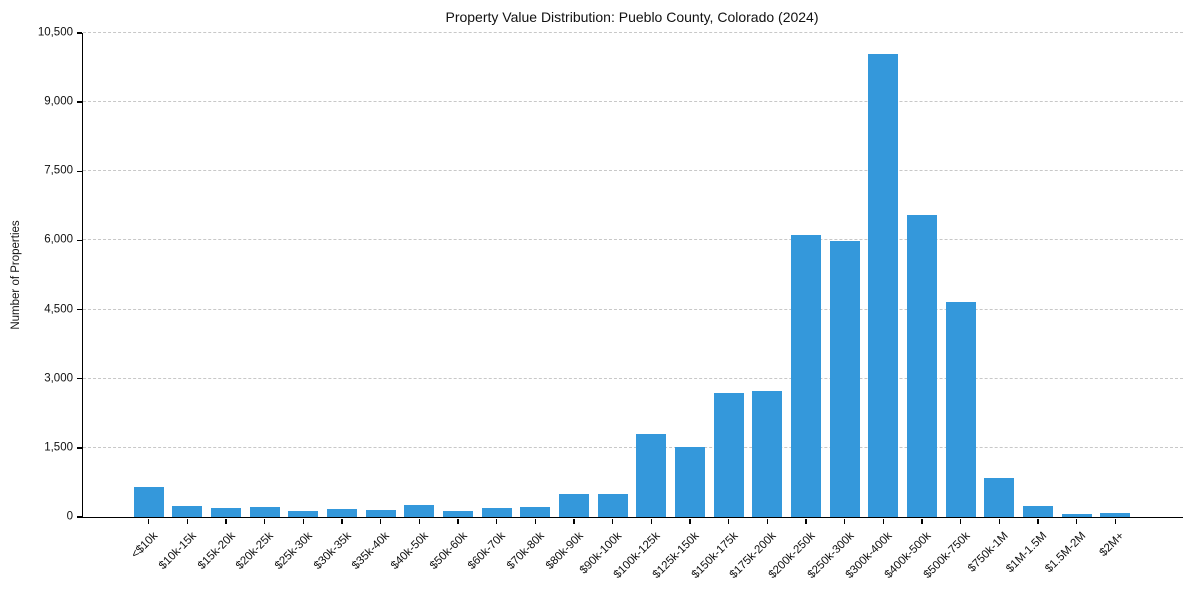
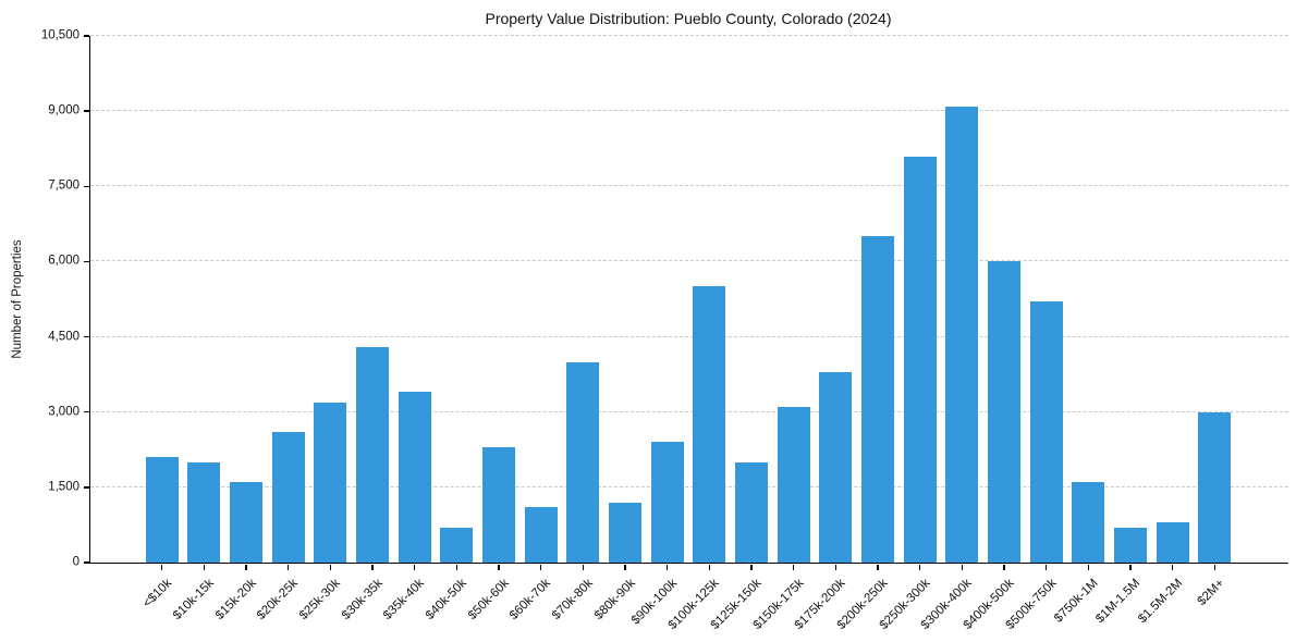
<$10k: 700 -> 2100
$10k-15k: 200 -> 2000
$15k-20k: 200 -> 1600
$20k-25k: 200 -> 2600
$25k-30k: 100 -> 3200
$30k-35k: 200 -> 4300
$35k-40k: 200 -> 3400
$40k-50k: 300 -> 700
$50k-60k: 100 -> 2300
$60k-70k: 200 -> 1100
$70k-80k: 200 -> 4000
$80k-90k: 500 -> 1200
$90k-100k: 500 -> 2400
$100k-125k: 1800 -> 5500
$125k-150k: 1500 -> 2000
$150k-175k: 2700 -> 3100
$175k-200k: 2700 -> 3800
$200k-250k: 6100 -> 6500
$250k-300k: 6000 -> 8100
$300k-400k: 10000 -> 9100
$400k-500k: 6600 -> 6000
$500k-750k: 4700 -> 5200
$750k-1M: 800 -> 1600
$1M-1.5M: 200 -> 700
$1.5M-2M: 100 -> 800
$2M+: 100 -> 3000
